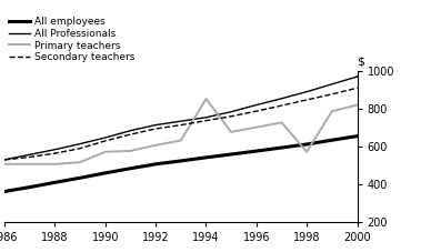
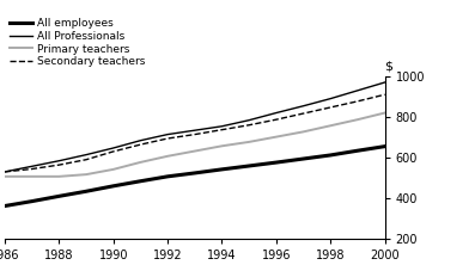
Primary teachers/1990: 570 -> 540
Primary teachers/1994: 850 -> 660
Primary teachers/1998: 570 -> 760
